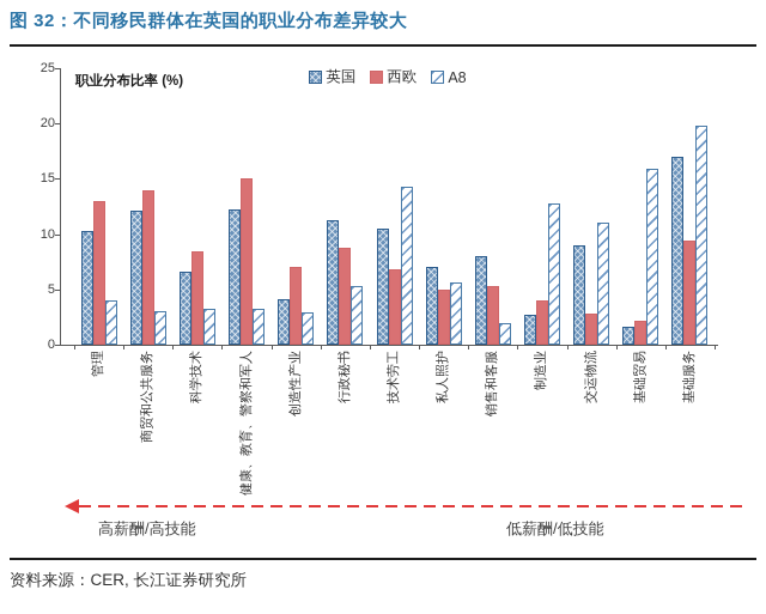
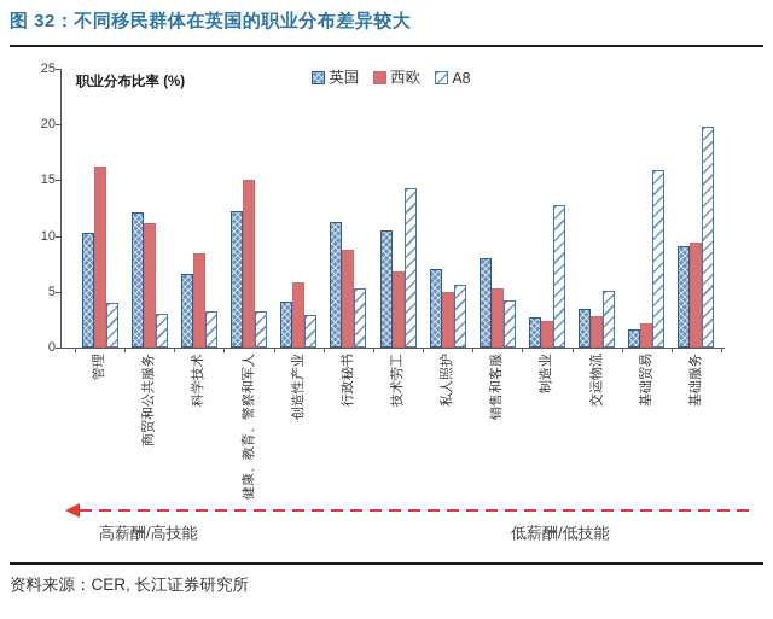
西欧/管理: 13 -> 16
西欧/商贸和公共服务: 14 -> 11
西欧/创造性产业: 7 -> 6
A8/销售和客服: 2 -> 4
西欧/制造业: 4 -> 2
英国/交运物流: 9 -> 4
A8/交运物流: 11 -> 5
英国/基础服务: 17 -> 9
